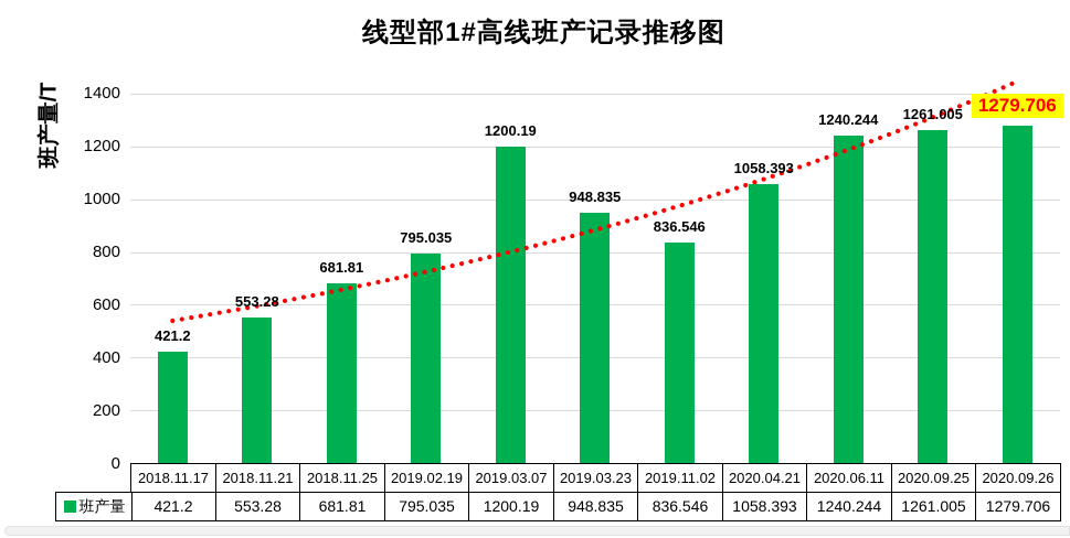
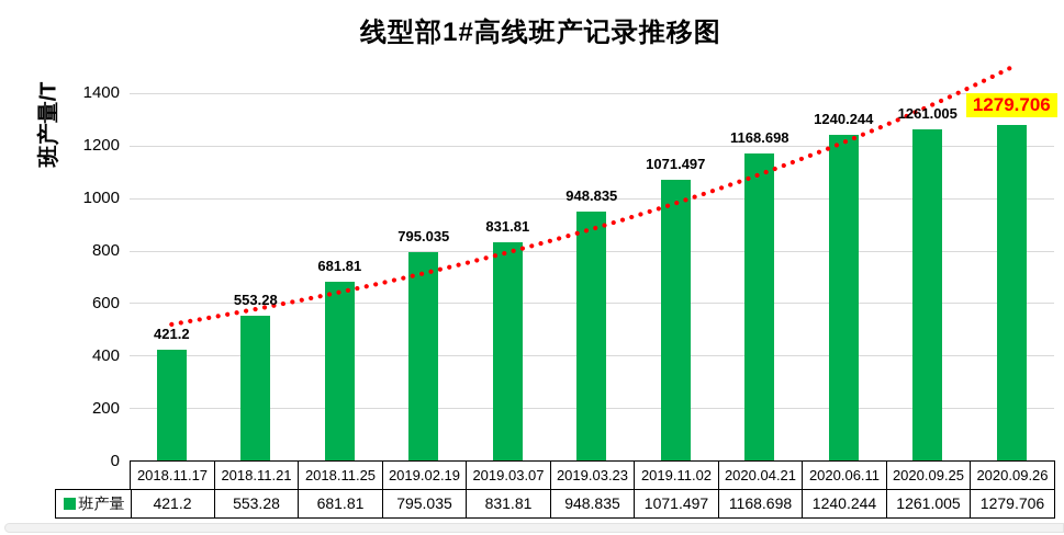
2019.03.07: 1200.19 -> 831.81
2019.11.02: 836.546 -> 1071.497
2020.04.21: 1058.393 -> 1168.698
